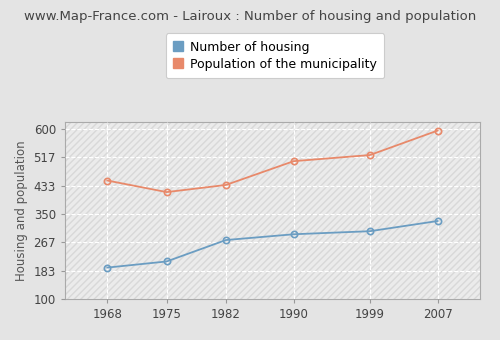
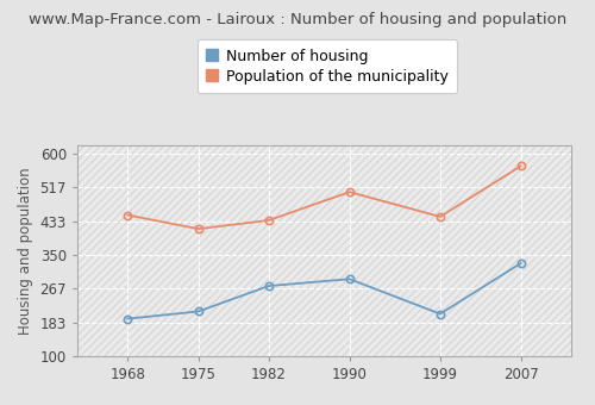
Number of housing/1999: 300 -> 205
Population of the municipality/1999: 524 -> 445
Population of the municipality/2007: 596 -> 570
